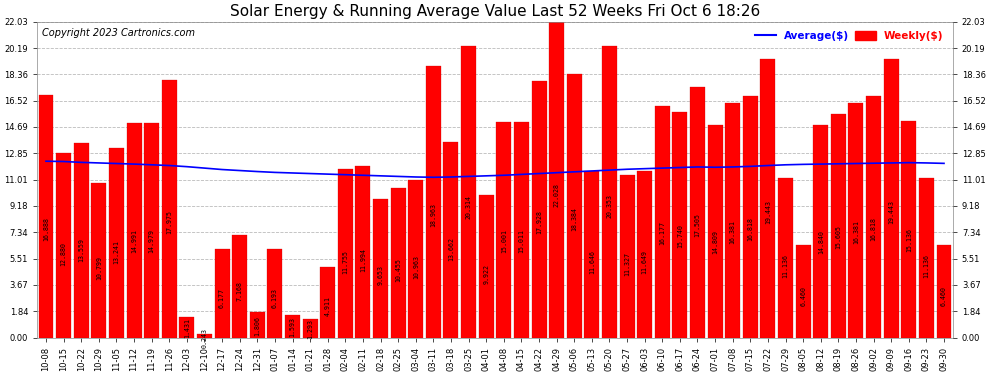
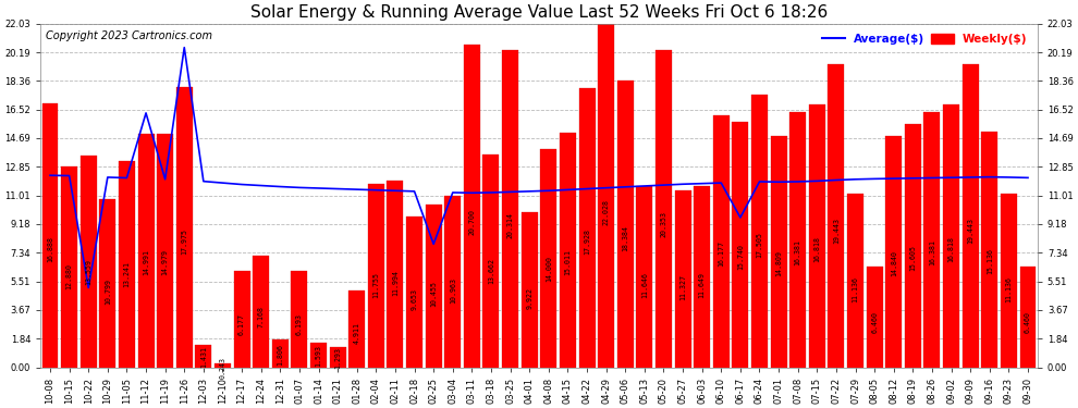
Average($)/10-22: 12.2 -> 5.1
Average($)/11-12: 12.1 -> 16.3
Average($)/11-26: 12.0 -> 20.5
Average($)/02-25: 11.2 -> 7.9
Weekly($)/03-11: 19.0 -> 20.7
Weekly($)/04-08: 15.0 -> 14.0
Average($)/06-17: 11.9 -> 9.6
